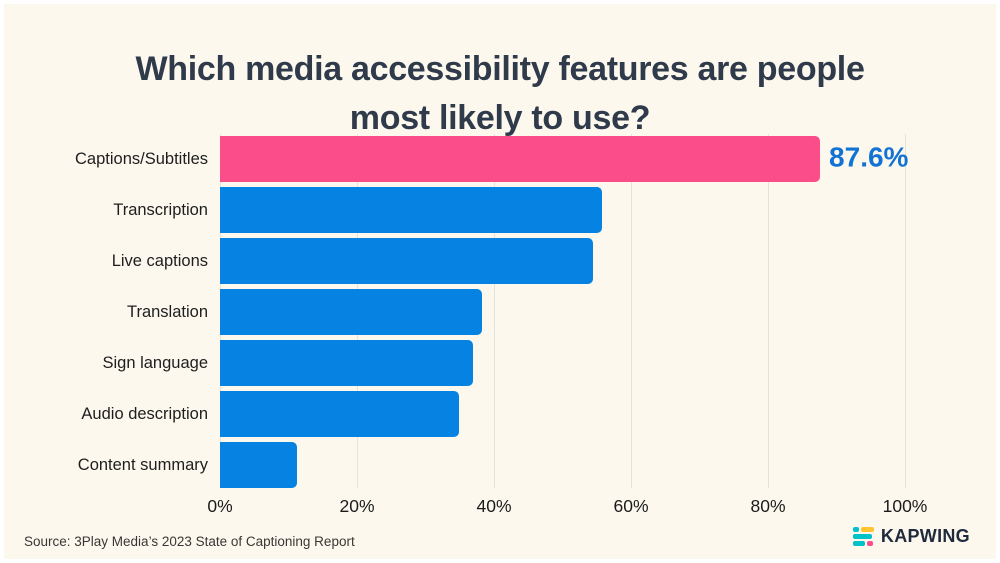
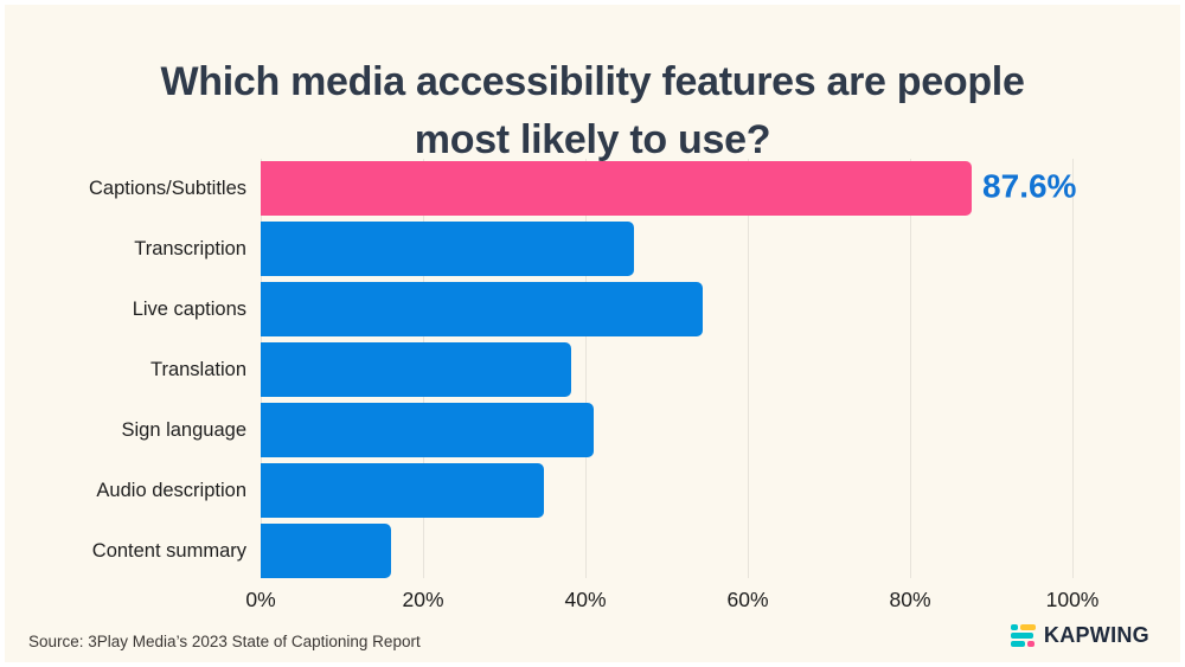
Transcription: 56% -> 46%
Sign language: 37% -> 41%
Content summary: 11% -> 16%
